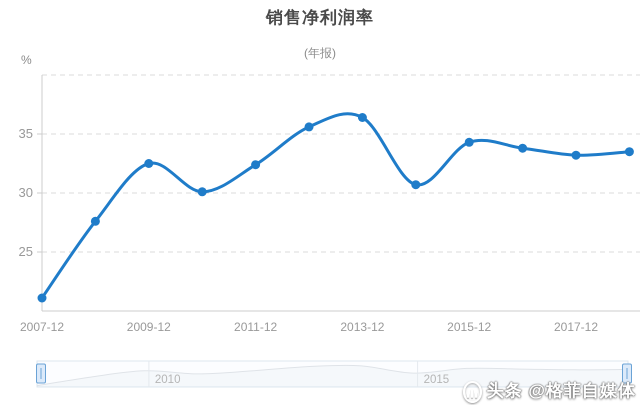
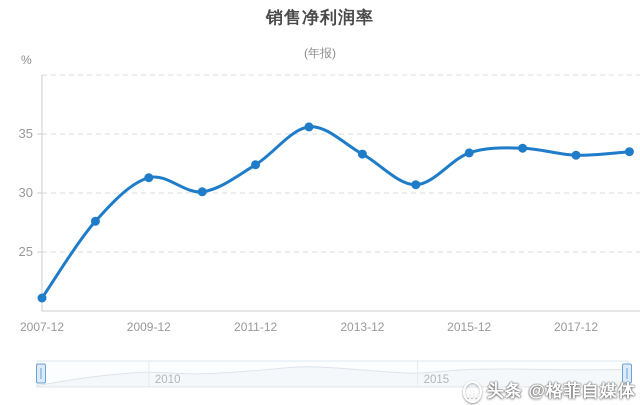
2009-12: 32.5 -> 31.3
2013-12: 36.4 -> 33.3
2015-12: 34.3 -> 33.4
